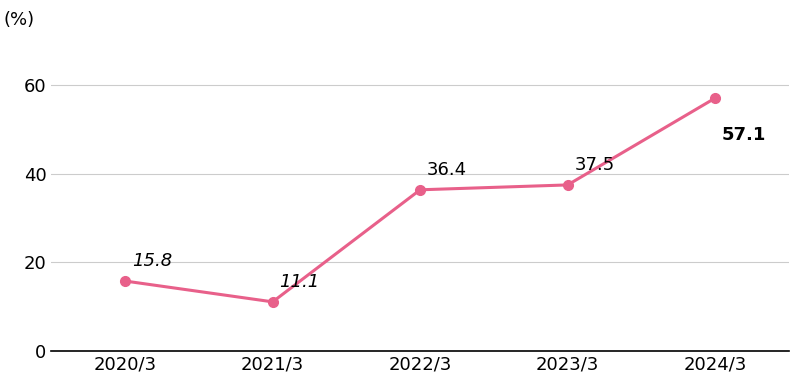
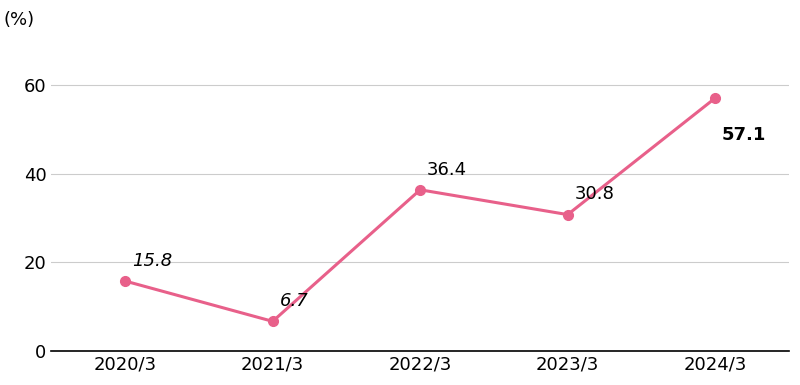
2021/3: 11.1 -> 6.7
2023/3: 37.5 -> 30.8
